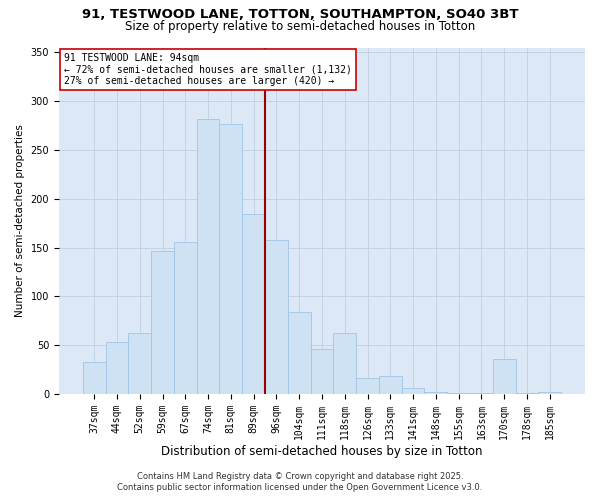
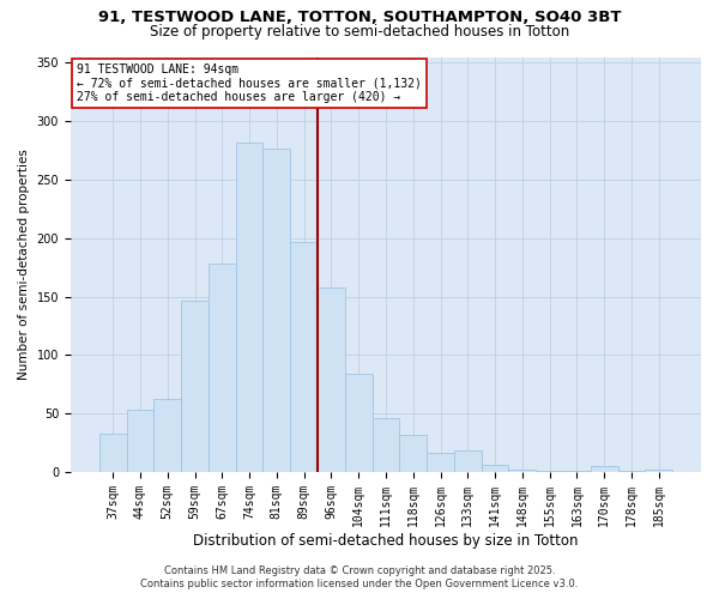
67sqm: 156 -> 178
89sqm: 184 -> 197
118sqm: 62 -> 32
170sqm: 36 -> 5
